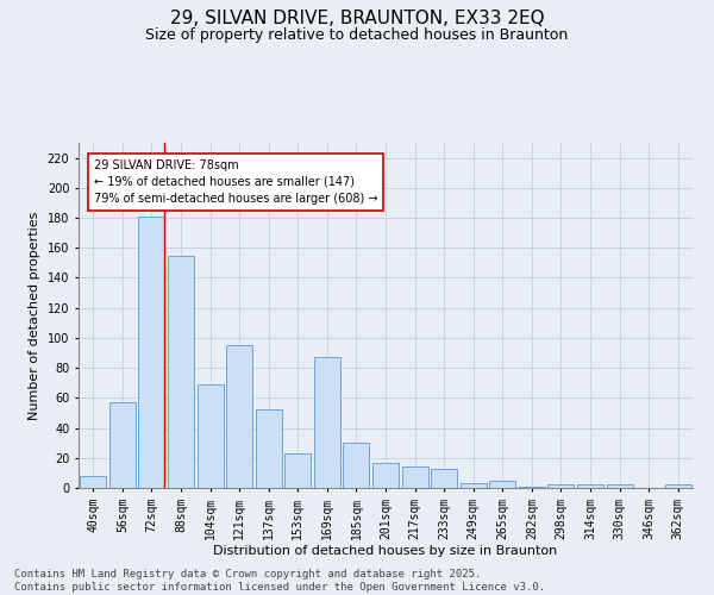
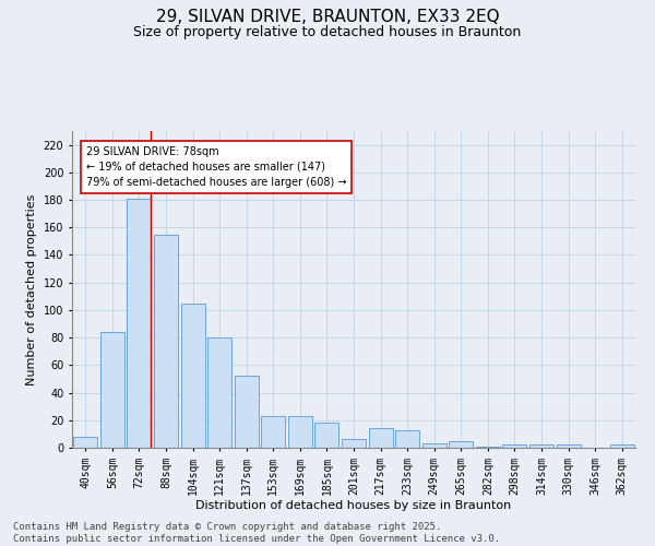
56sqm: 57 -> 84
104sqm: 69 -> 105
121sqm: 95 -> 80
169sqm: 87 -> 23
185sqm: 30 -> 18
201sqm: 17 -> 6
